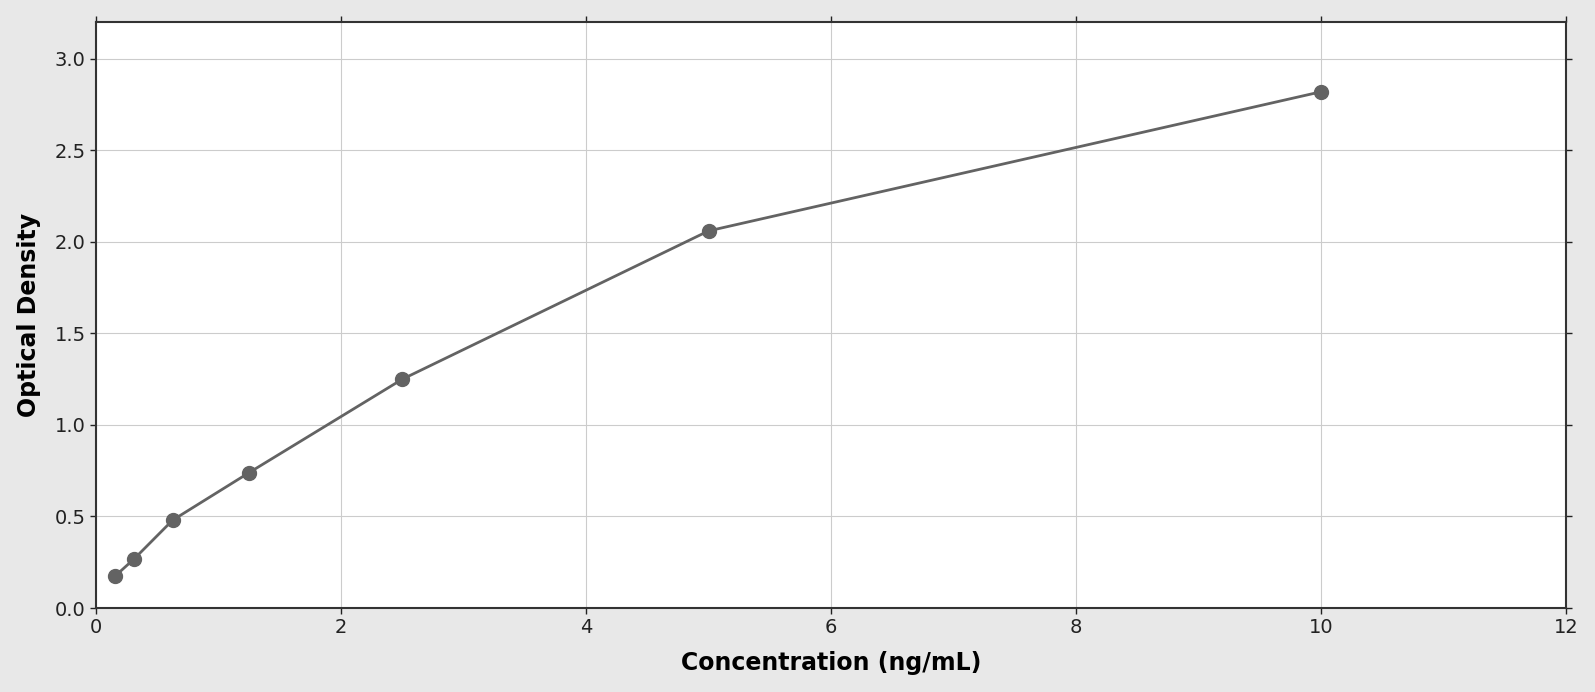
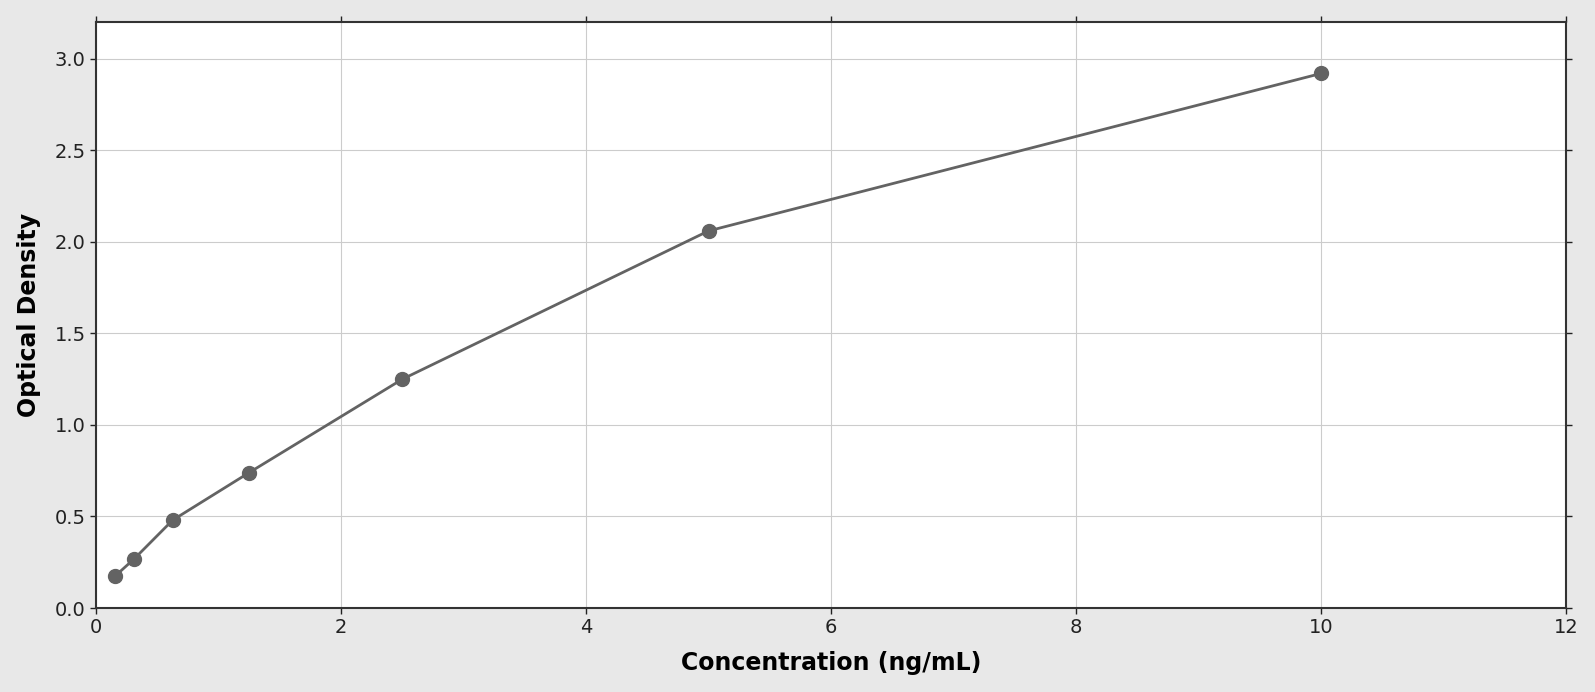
10: 2.82 -> 2.92
